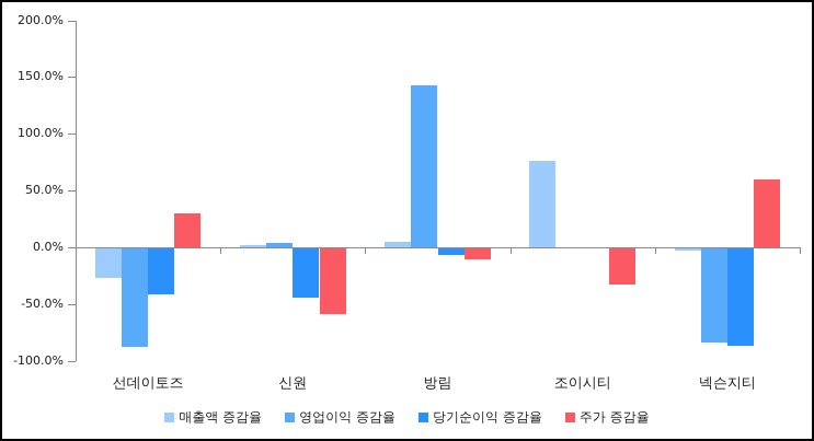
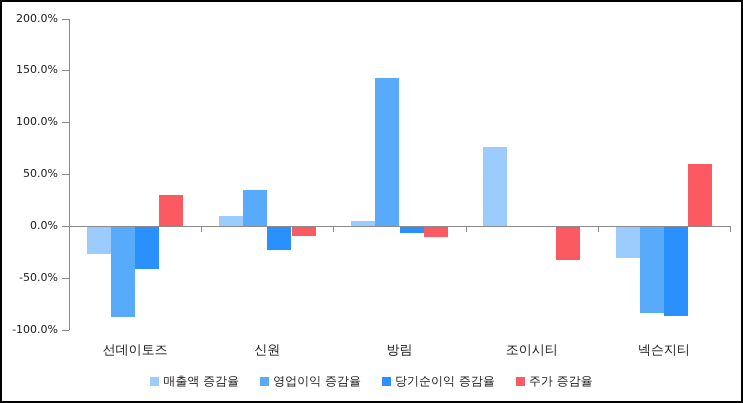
매출액 증감율/신원: 2% -> 10%
영업이익 증감율/신원: 4% -> 35%
당기순이익 증감율/신원: -44% -> -23%
주가 증감율/신원: -59% -> -10%
매출액 증감율/넥슨지티: -3% -> -31%
